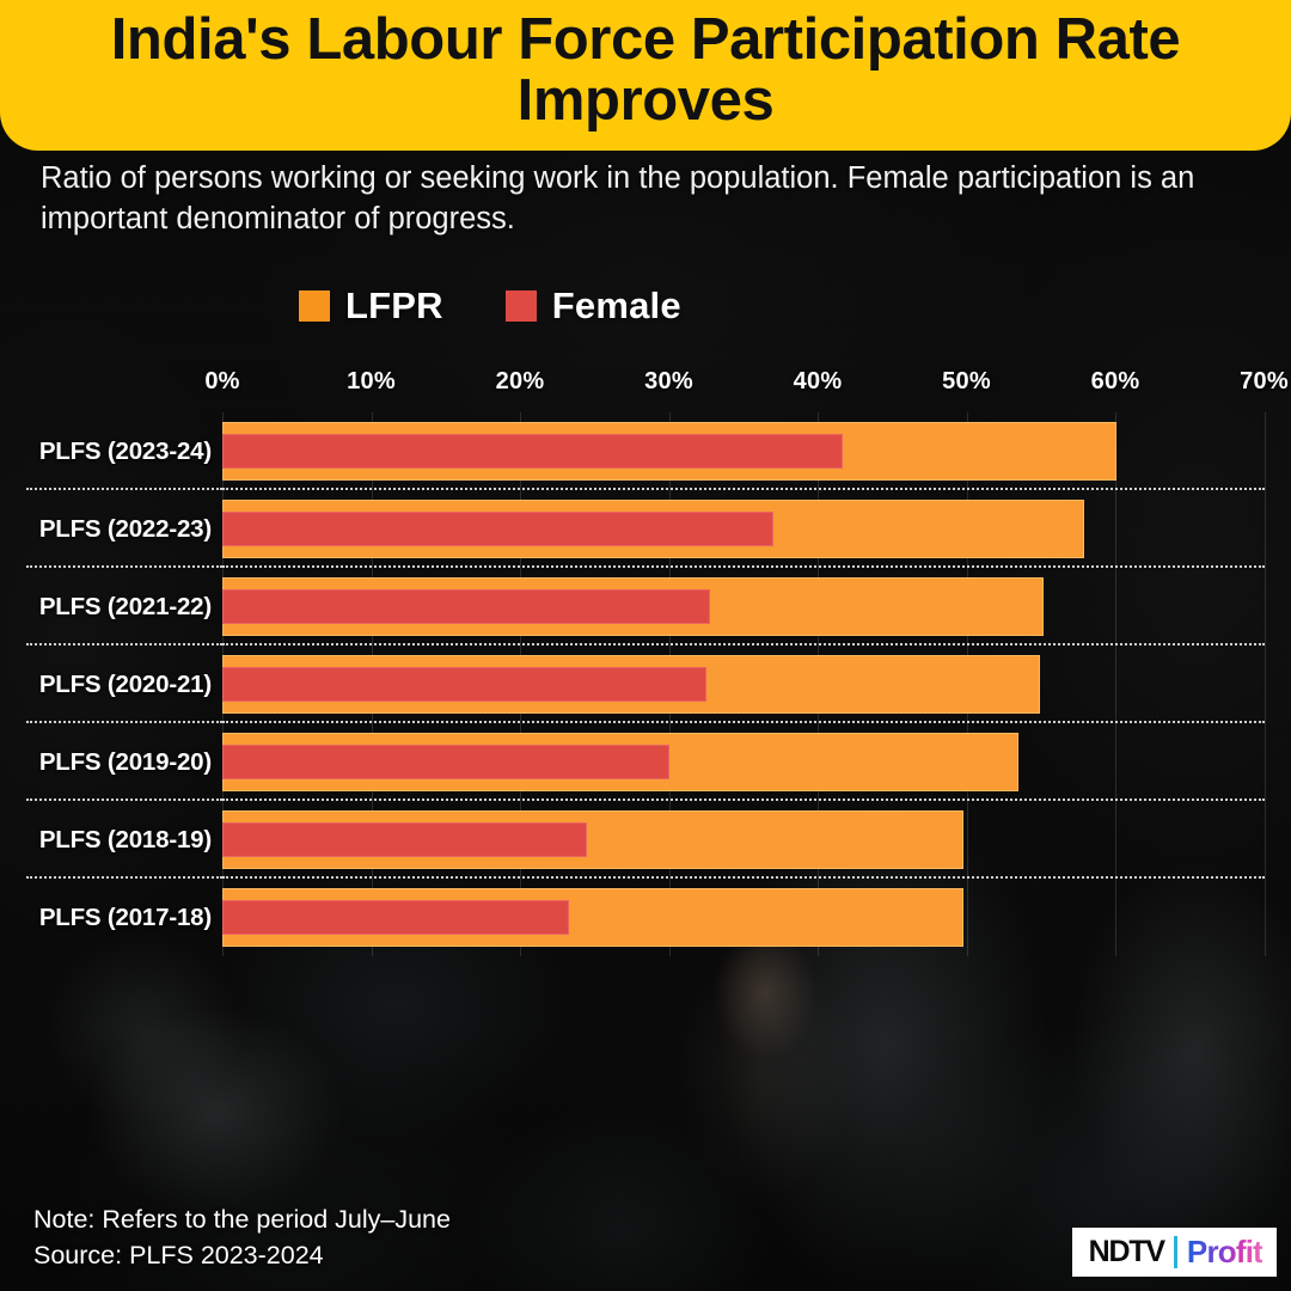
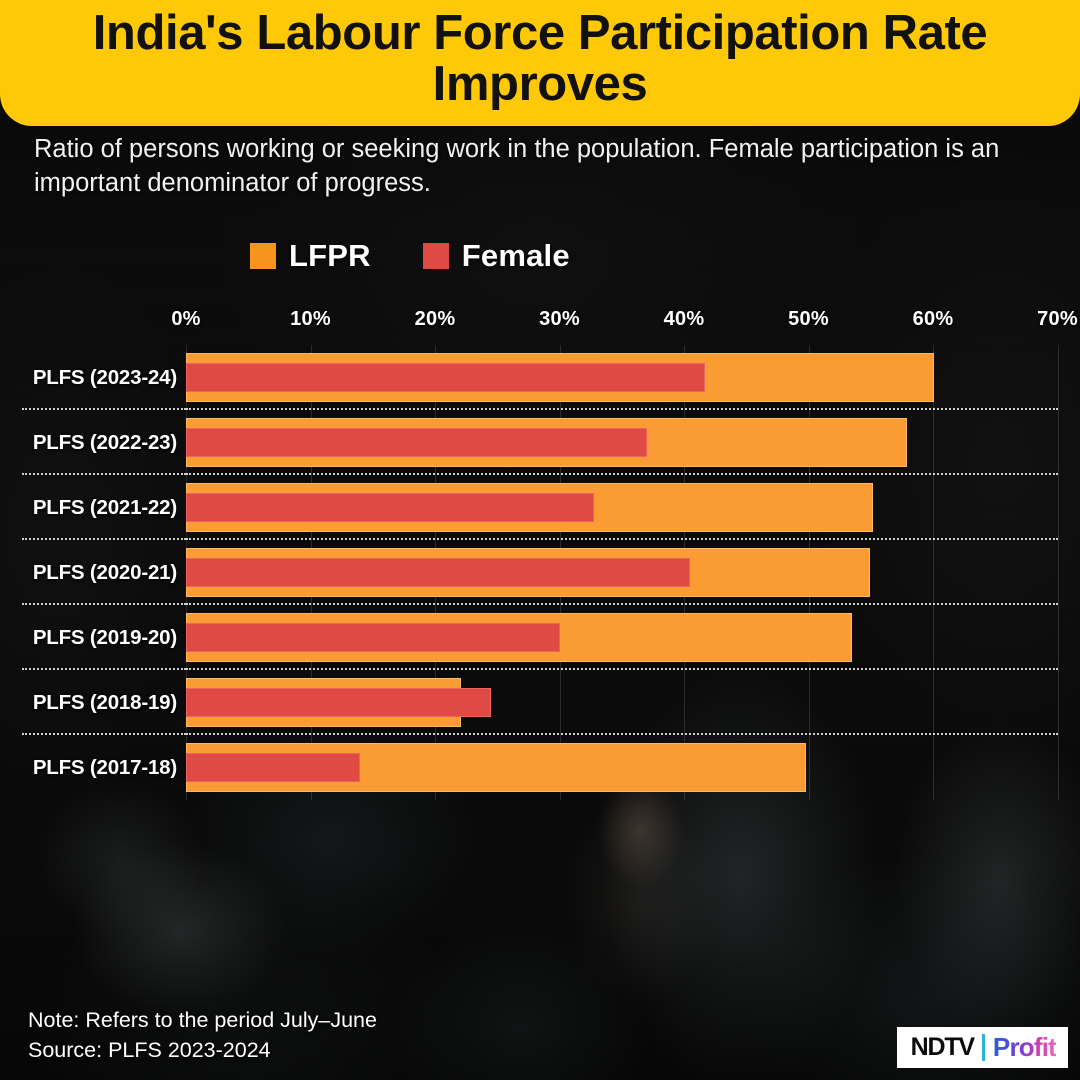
Female/PLFS (2020-21): 32.5% -> 40.5%
LFPR/PLFS (2018-19): 49.8% -> 22.1%
Female/PLFS (2017-18): 23.3% -> 14.0%
